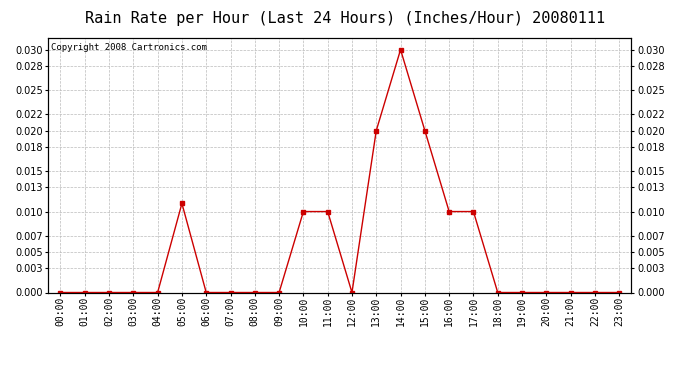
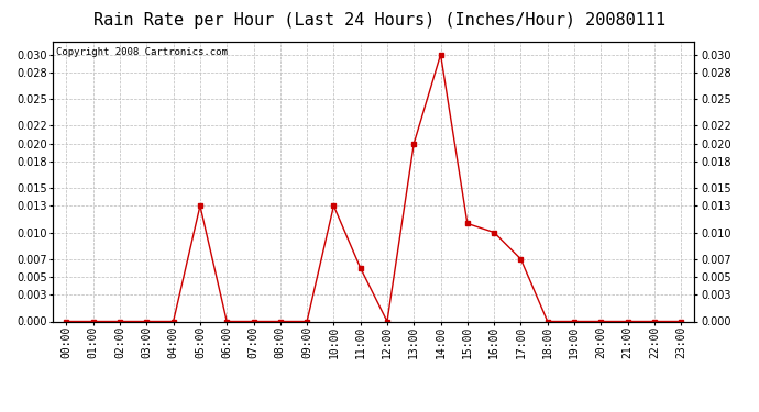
05:00: 0.011 -> 0.013
10:00: 0.010 -> 0.013
11:00: 0.010 -> 0.006
15:00: 0.020 -> 0.011
17:00: 0.010 -> 0.007
